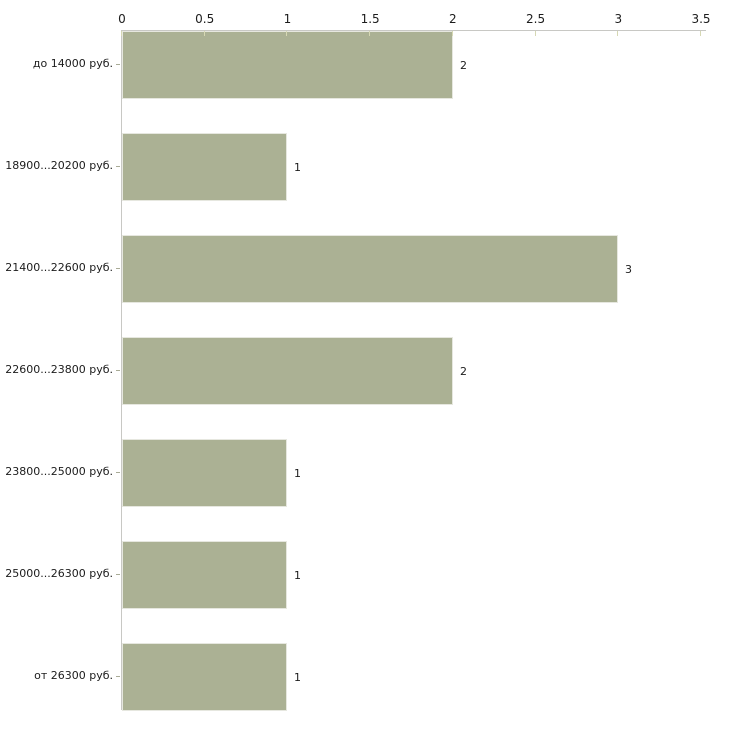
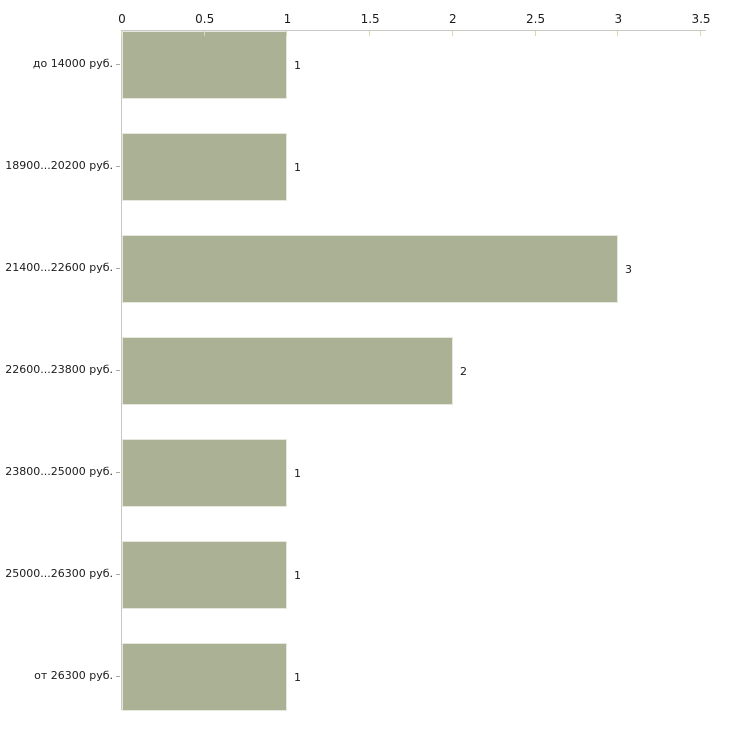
до 14000 руб.: 2 -> 1
